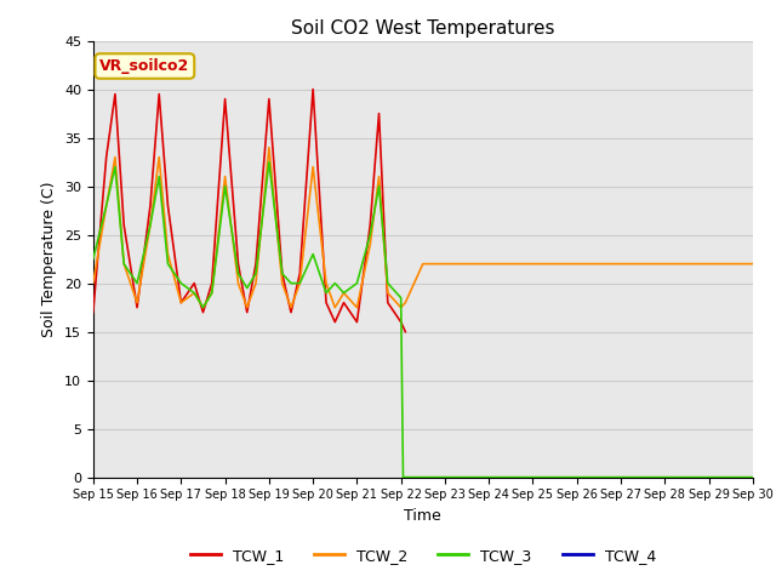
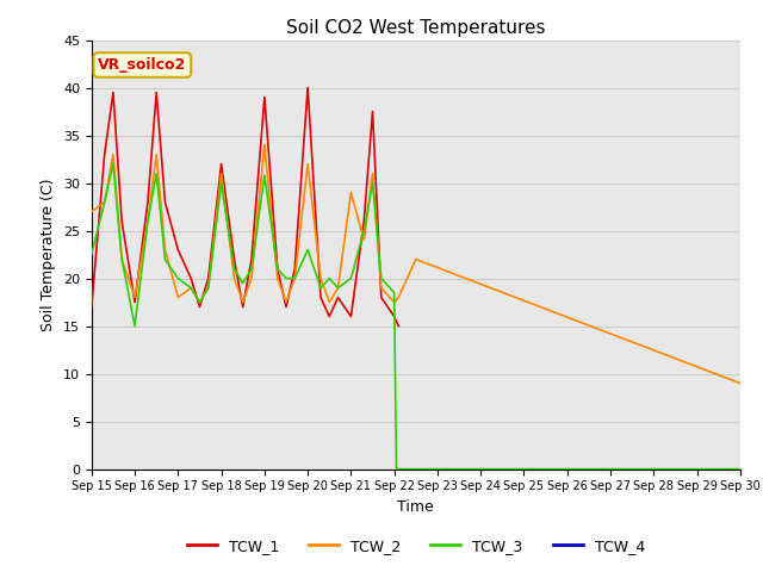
TCW_2/Sep 15: 20.0 -> 27.0
TCW_3/Sep 16: 20.0 -> 15.0
TCW_1/Sep 17: 18.0 -> 23.0
TCW_1/Sep 18: 39.0 -> 32.0
TCW_3/Sep 19: 32.5 -> 30.8
TCW_2/Sep 21: 17.5 -> 29.0
TCW_2/Sep 30: 22.0 -> 9.0
